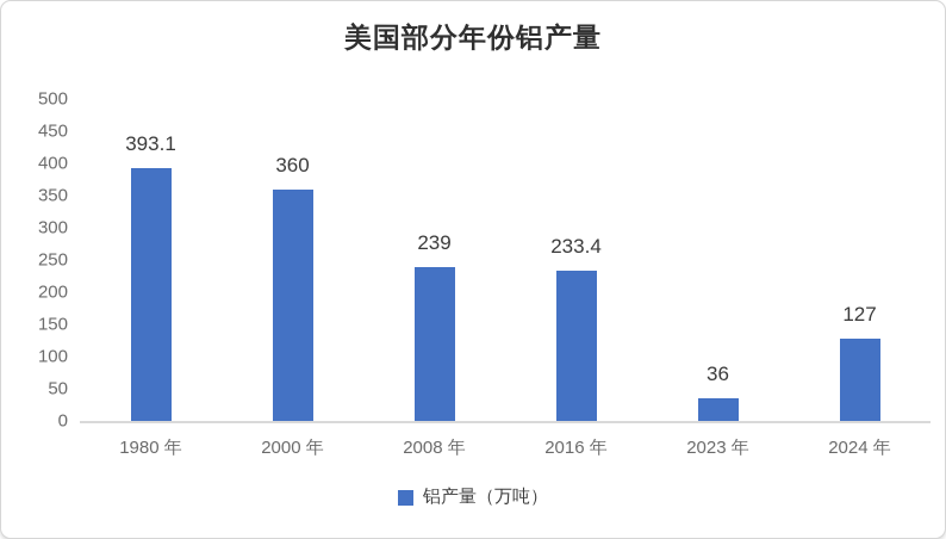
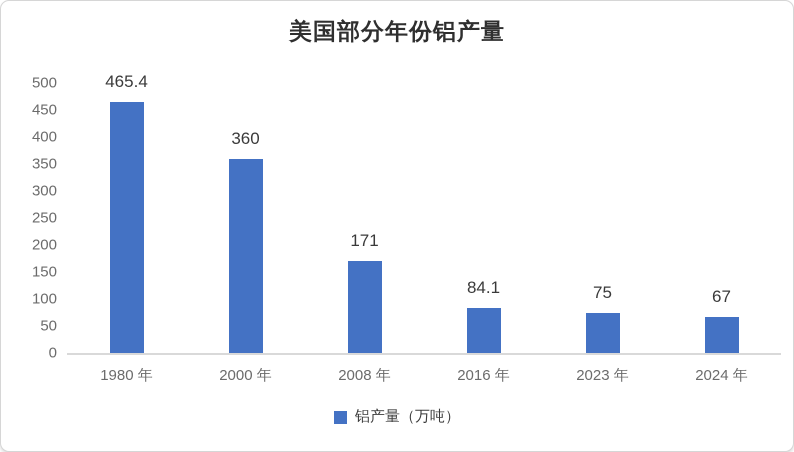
1980 年: 393.1 -> 465.4
2008 年: 239 -> 171
2016 年: 233.4 -> 84.1
2023 年: 36 -> 75
2024 年: 127 -> 67
